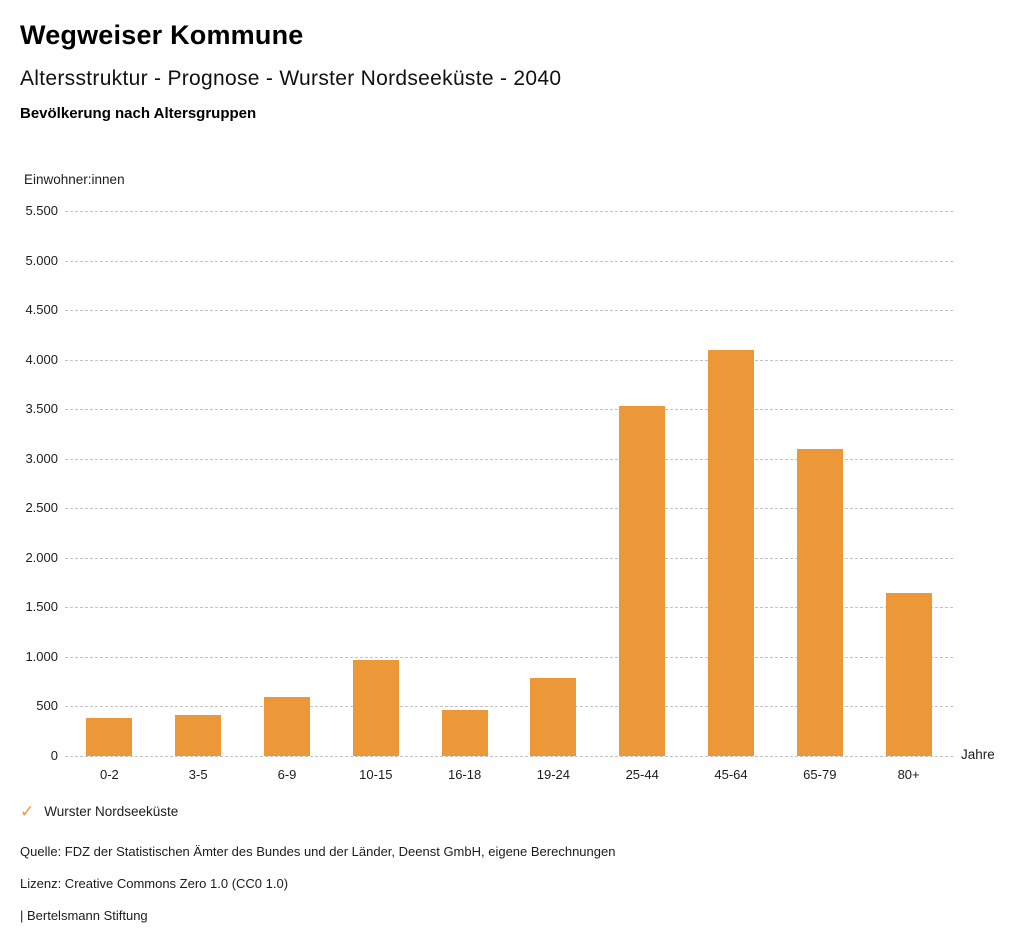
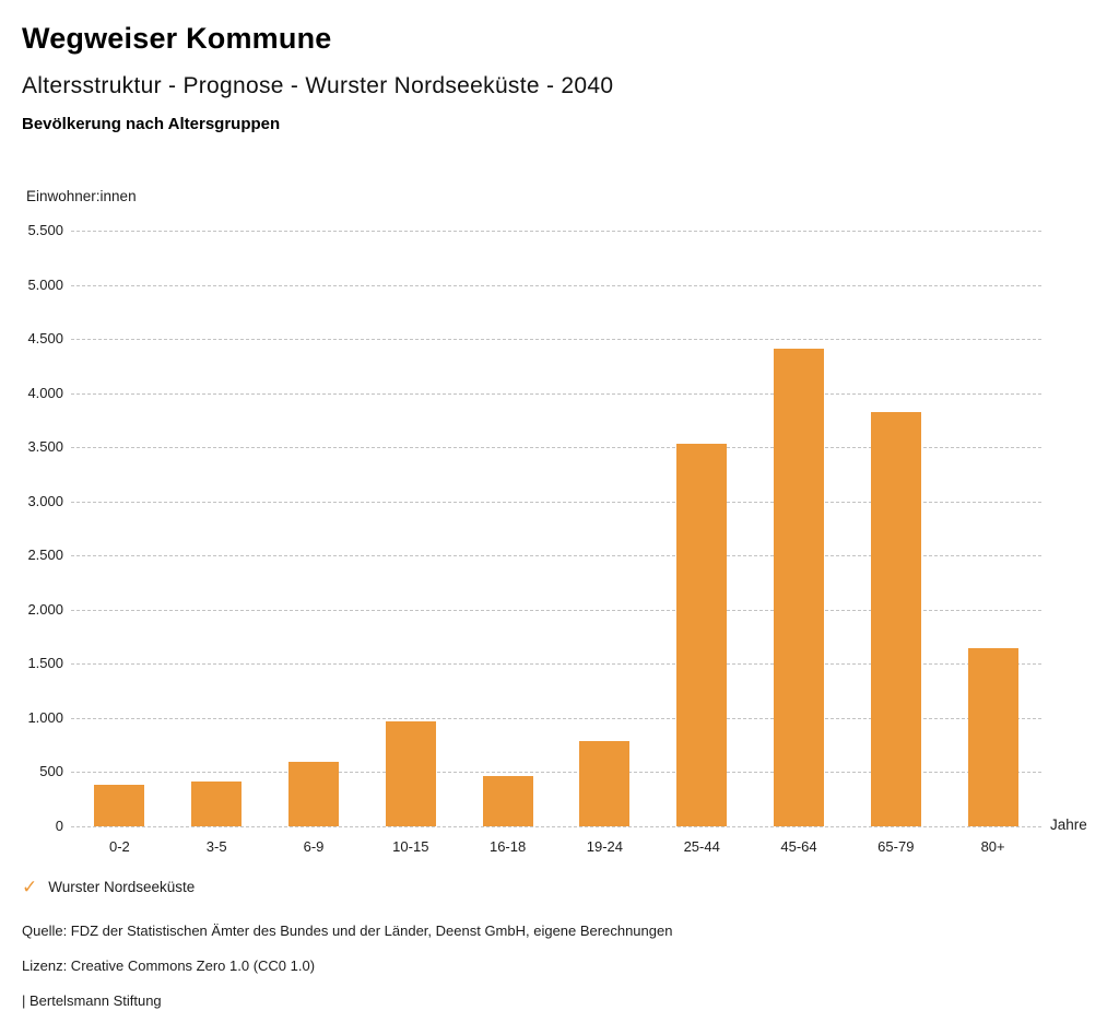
45-64: 4100 -> 4400
65-79: 3100 -> 3800
